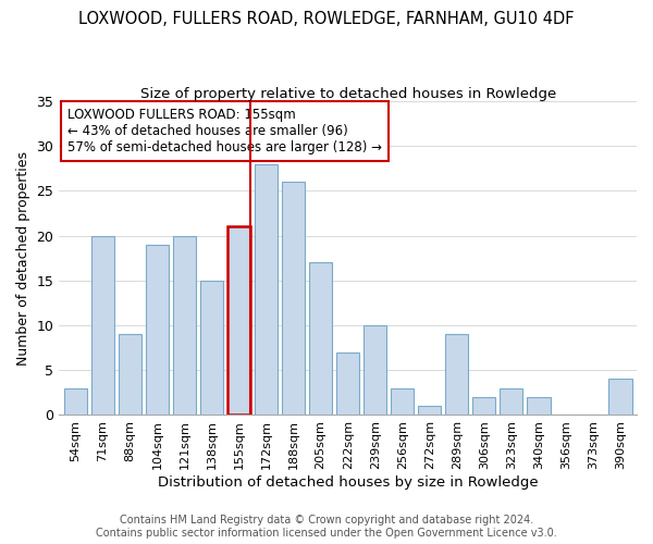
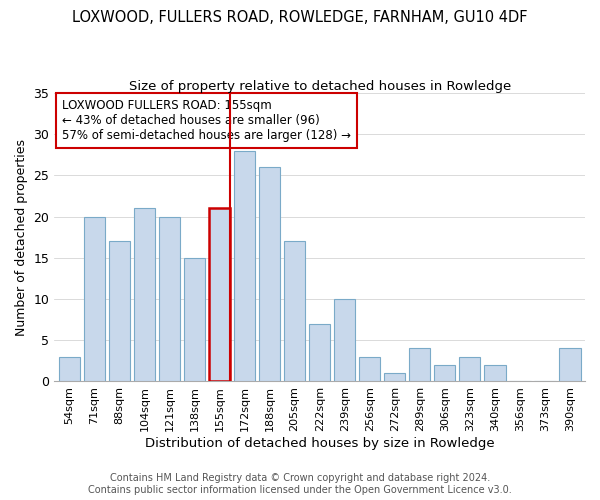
88sqm: 9 -> 17
104sqm: 19 -> 21
289sqm: 9 -> 4
